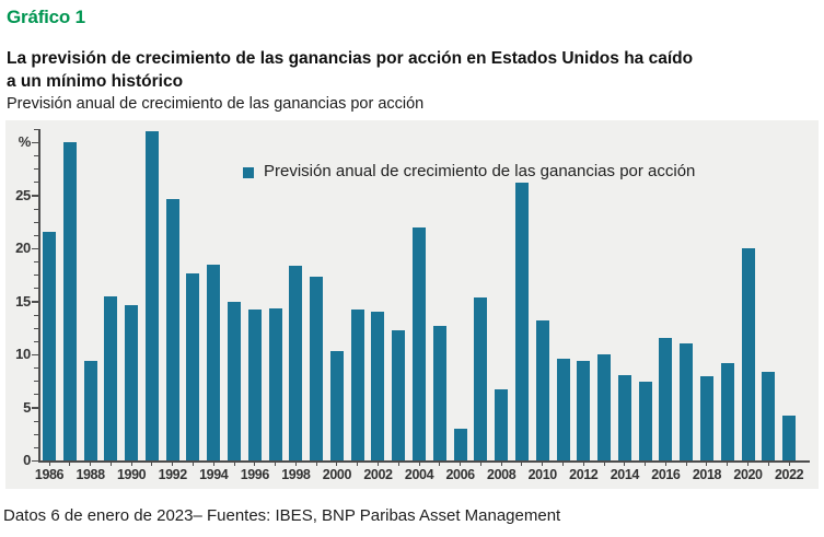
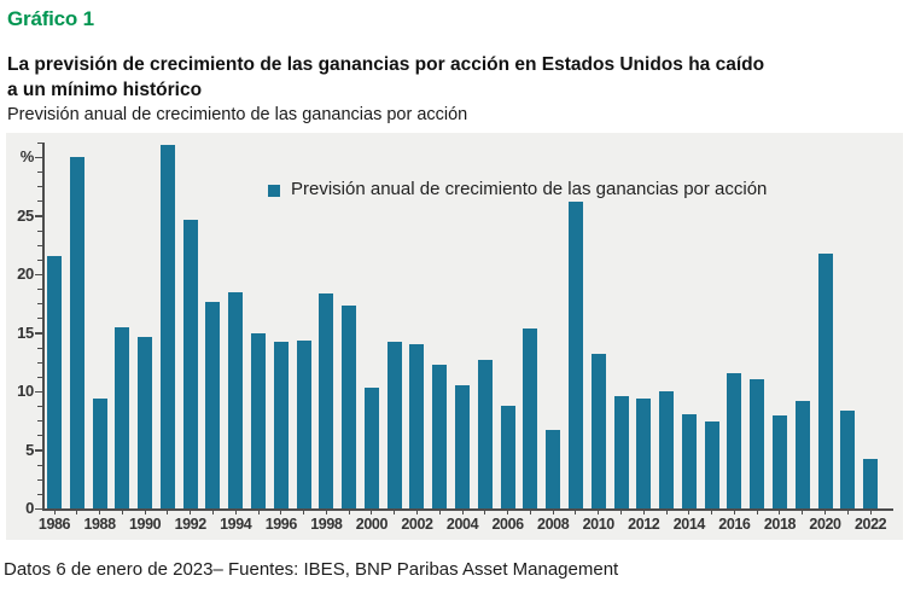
2004: 22 -> 10
2006: 3 -> 9
2020: 20 -> 22
